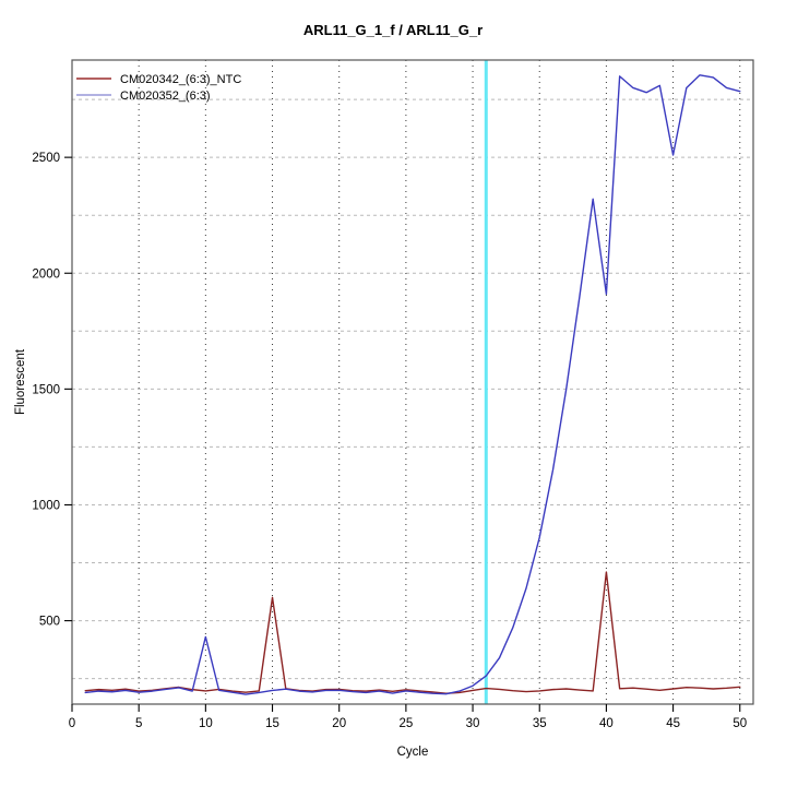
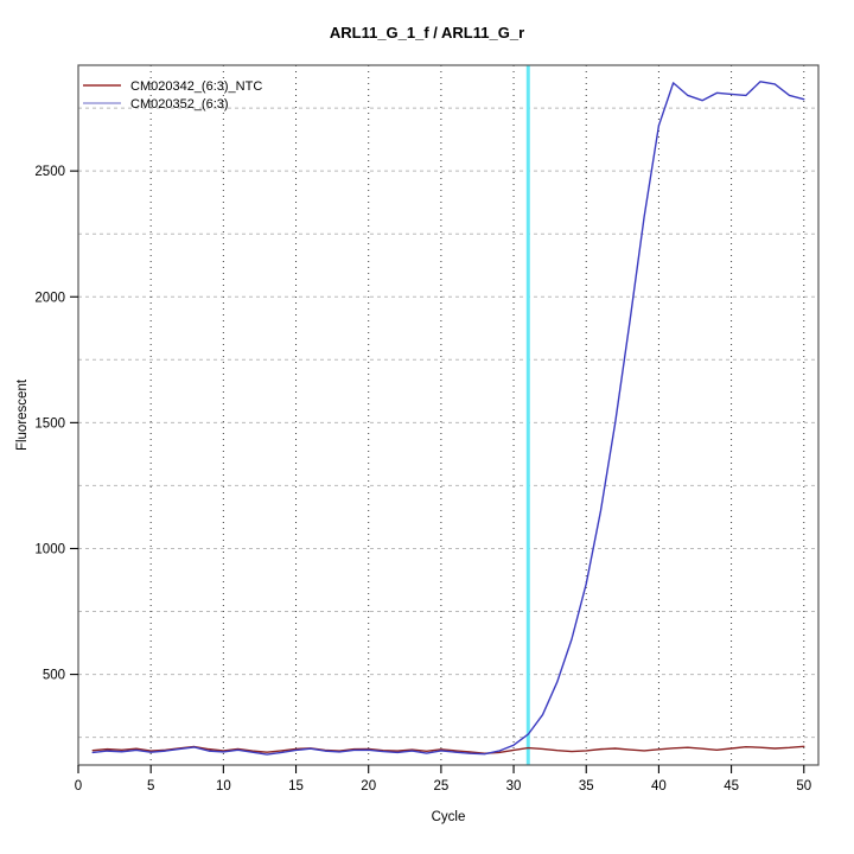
CM020352_(6:3)/10: 430 -> 190
CM020342_(6:3)_NTC/15: 600 -> 200
CM020342_(6:3)_NTC/40: 710 -> 200
CM020352_(6:3)/40: 1910 -> 2680
CM020352_(6:3)/45: 2510 -> 2800
